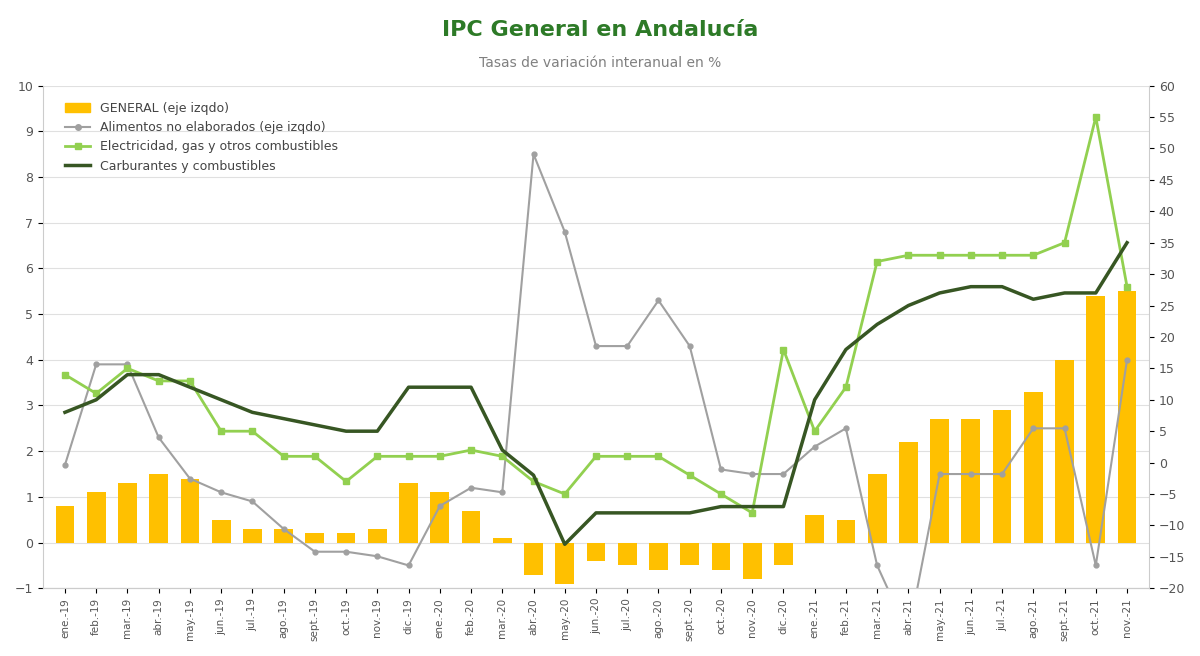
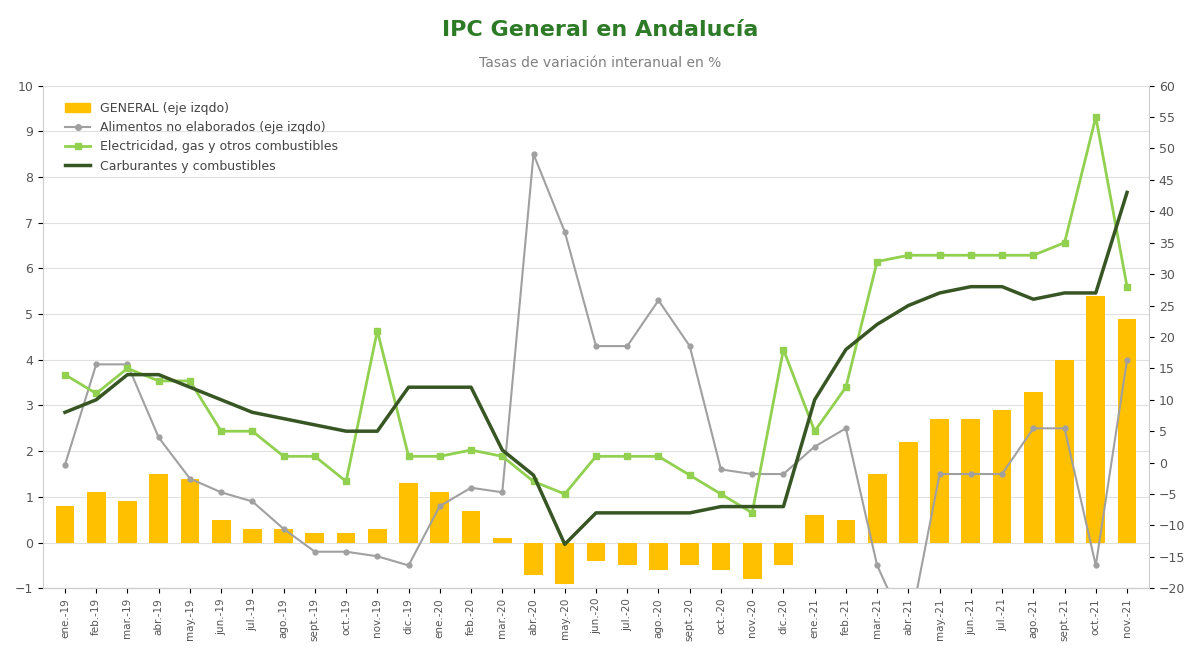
GENERAL (eje izqdo)/mar.-19: 1.3 -> 0.9
Electricidad, gas y otros combustibles/nov.-19: 1 -> 21
GENERAL (eje izqdo)/nov.-21: 5.5 -> 4.9
Carburantes y combustibles/nov.-21: 35 -> 43
